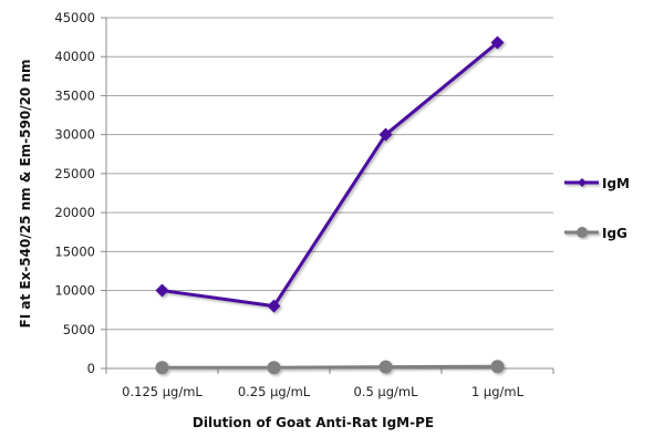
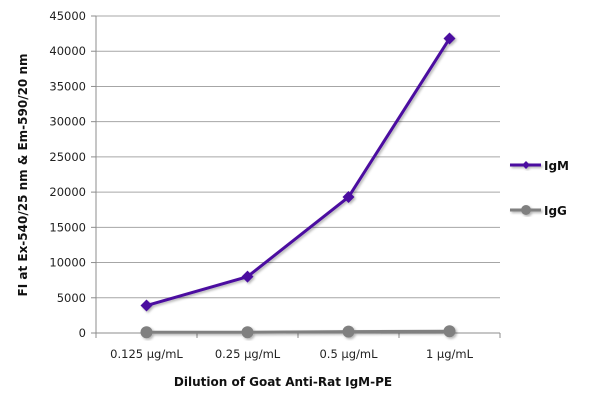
IgM/0.125 µg/mL: 10000 -> 4000
IgM/0.5 µg/mL: 30000 -> 19000
